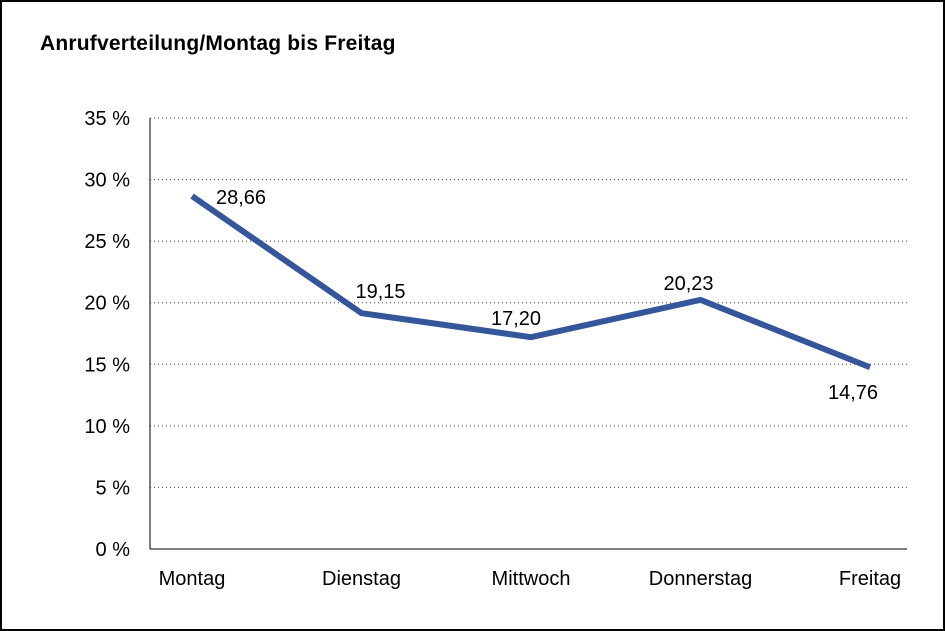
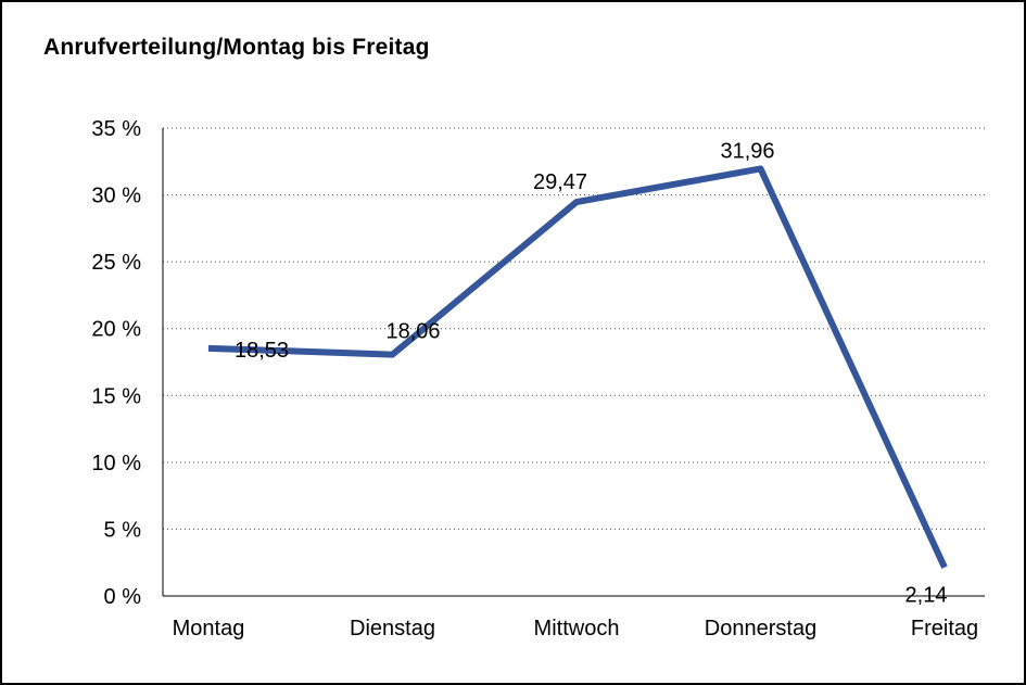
Montag: 28,66 -> 18,53
Dienstag: 19,15 -> 18,06
Mittwoch: 17,20 -> 29,47
Donnerstag: 20,23 -> 31,96
Freitag: 14,76 -> 2,14
